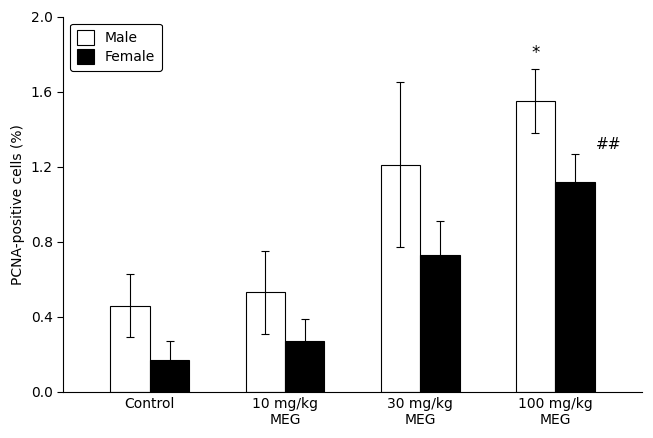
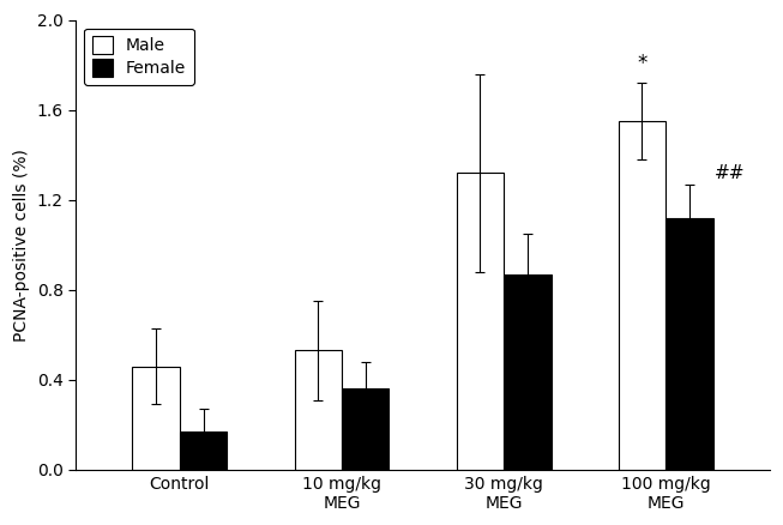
Female/10 mg/kg MEG: 0.27 -> 0.36
Male/30 mg/kg MEG: 1.21 -> 1.32
Female/30 mg/kg MEG: 0.73 -> 0.87
